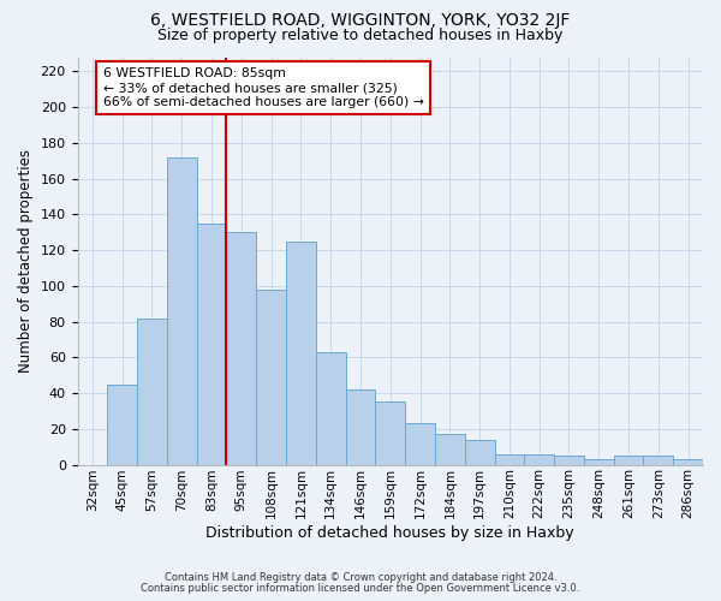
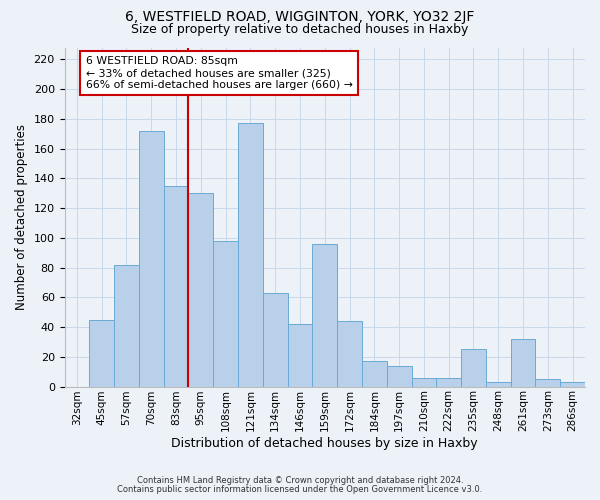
121sqm: 125 -> 177
159sqm: 35 -> 96
172sqm: 23 -> 44
235sqm: 5 -> 25
261sqm: 5 -> 32
